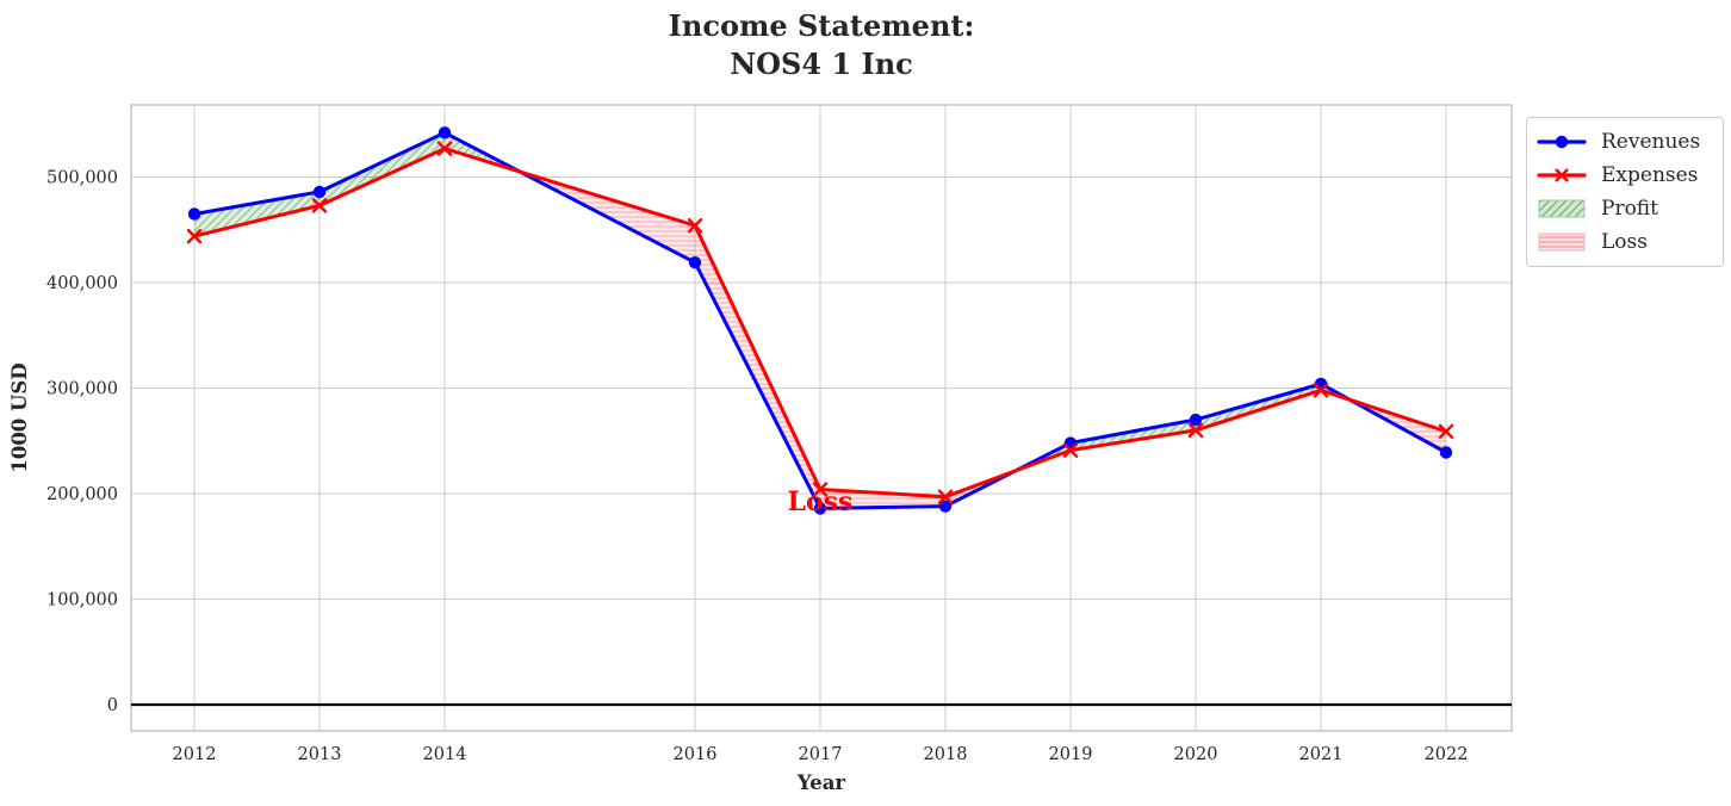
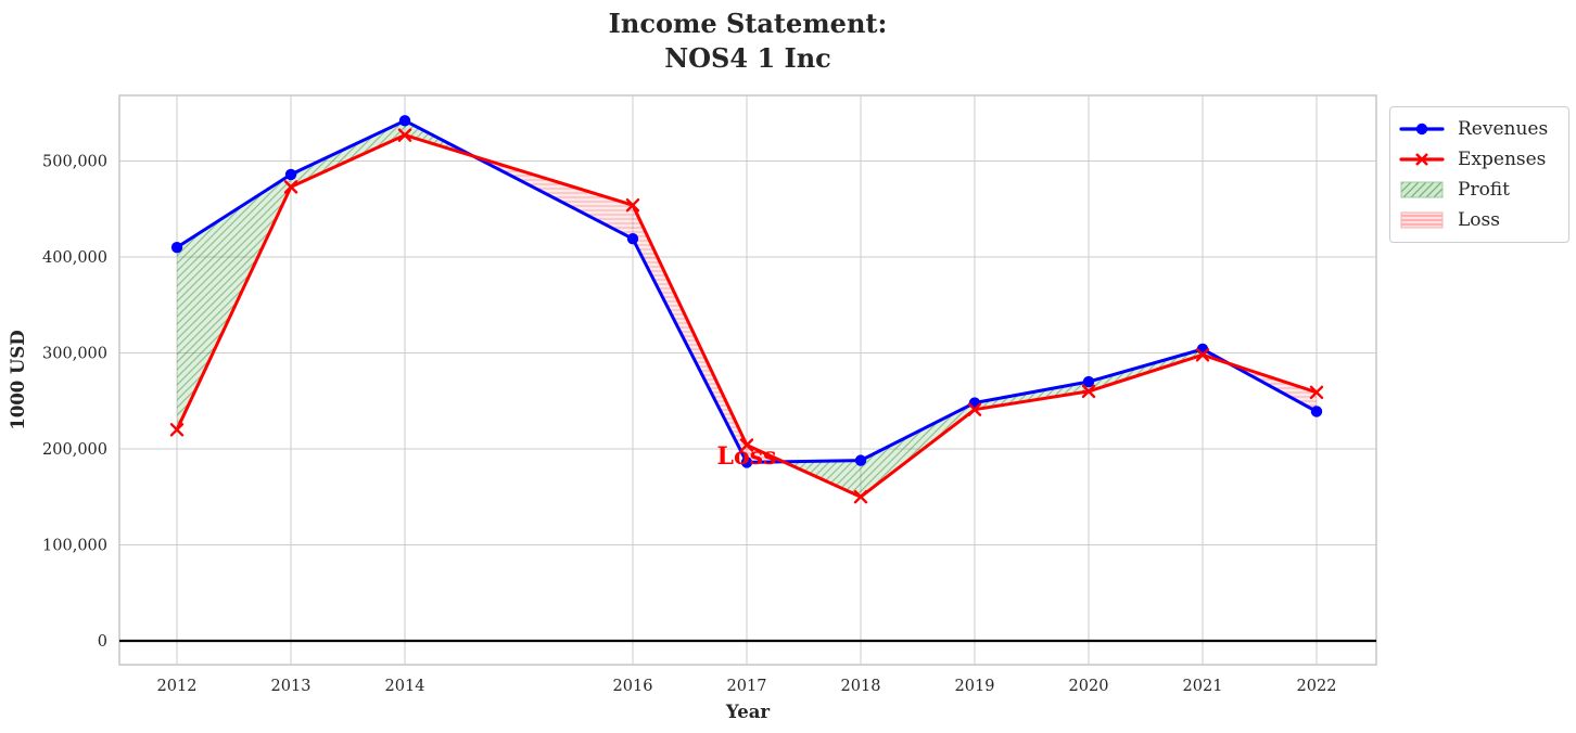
Revenues/2012: 460000 -> 410000
Expenses/2012: 440000 -> 220000
Expenses/2018: 200000 -> 150000
